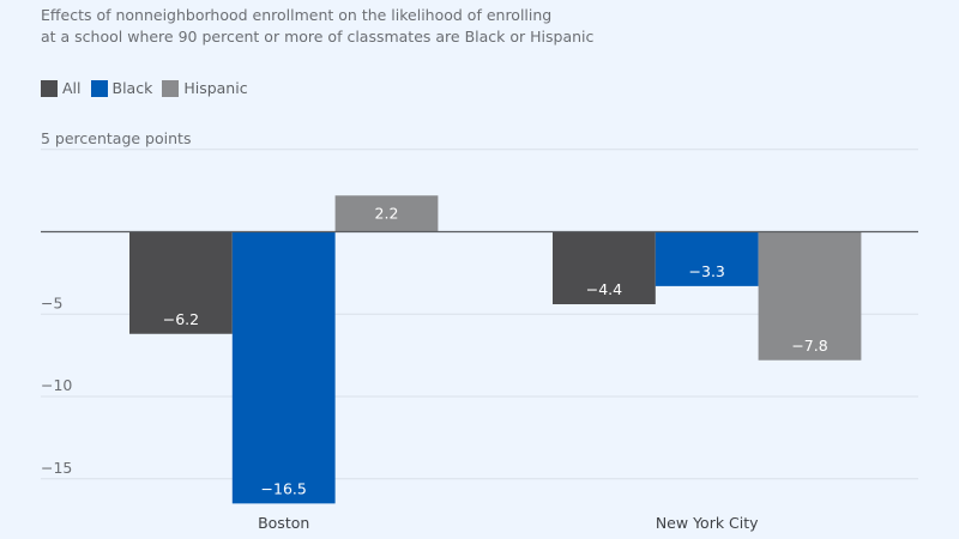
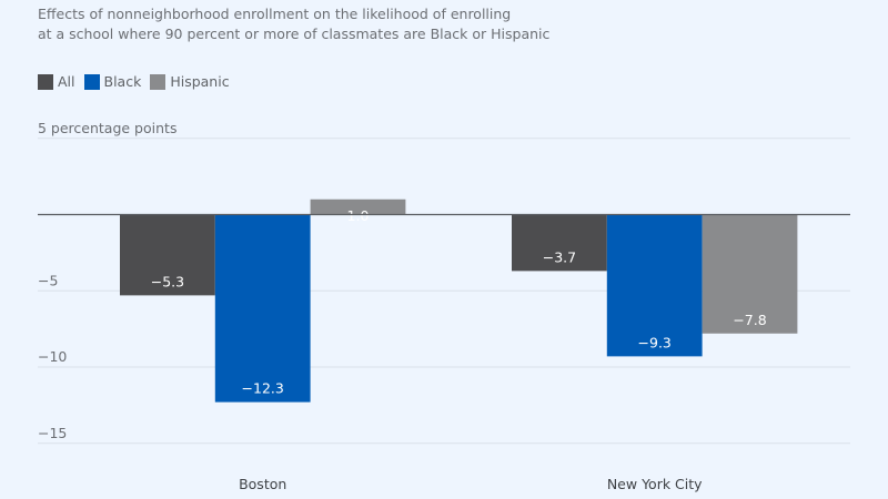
All/Boston: −6.2 -> −5.3
Black/Boston: −16.5 -> −12.3
Hispanic/Boston: 2.2 -> 1.0
All/New York City: −4.4 -> −3.7
Black/New York City: −3.3 -> −9.3
